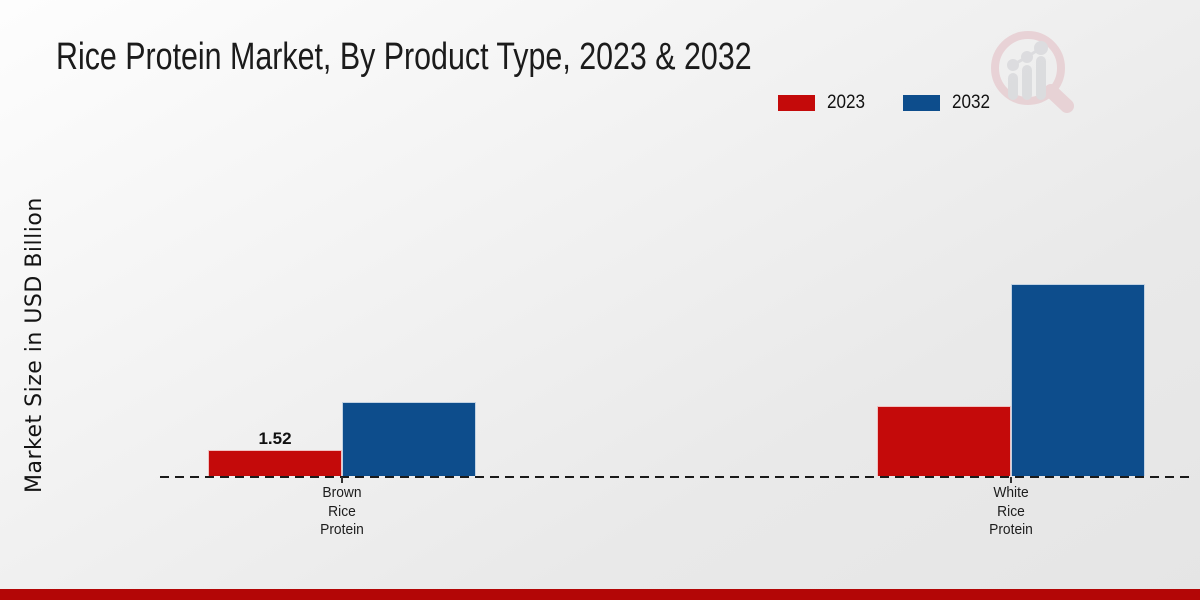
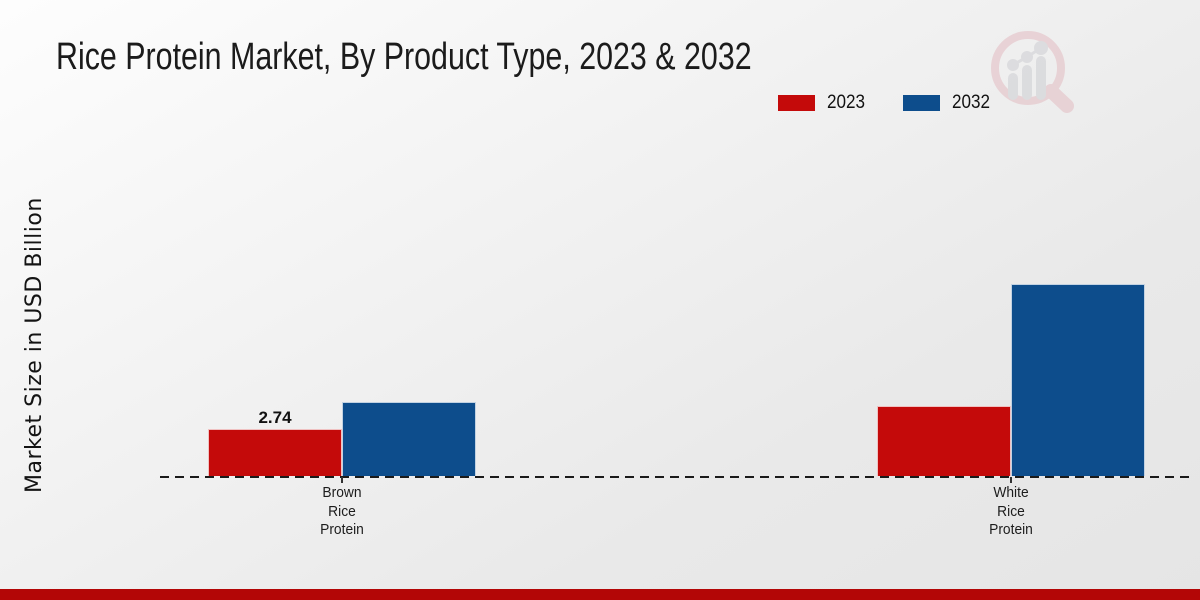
2023/Brown Rice Protein: 1.52 -> 2.74
